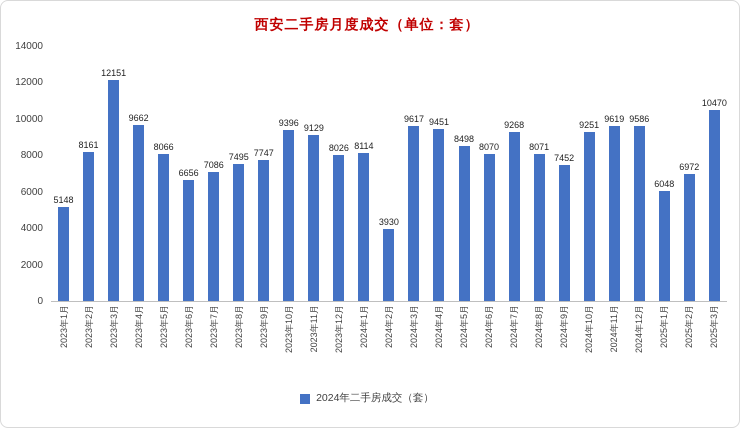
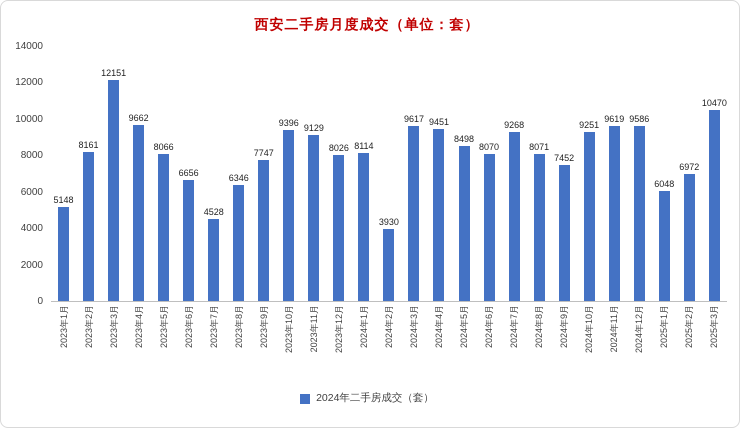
2023年7月: 7086 -> 4528
2023年8月: 7495 -> 6346
